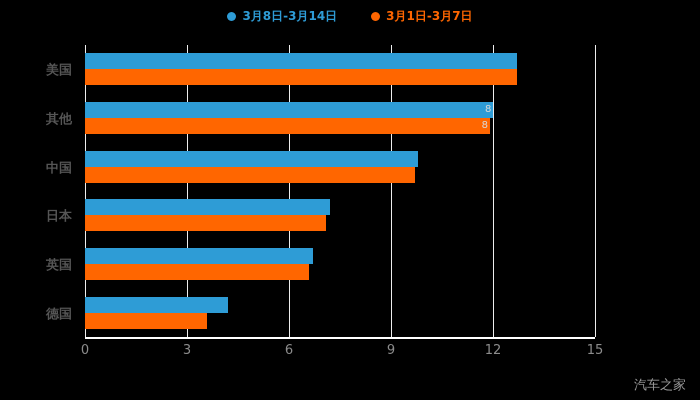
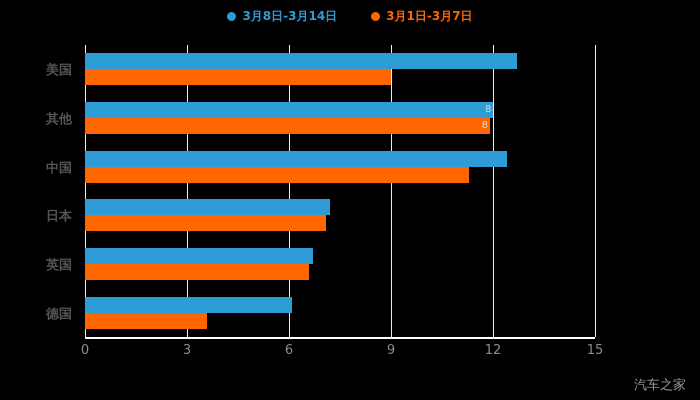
3月1日-3月7日/美国: 12.7 -> 9.0
3月8日-3月14日/中国: 9.8 -> 12.4
3月1日-3月7日/中国: 9.7 -> 11.3
3月8日-3月14日/德国: 4.2 -> 6.1
